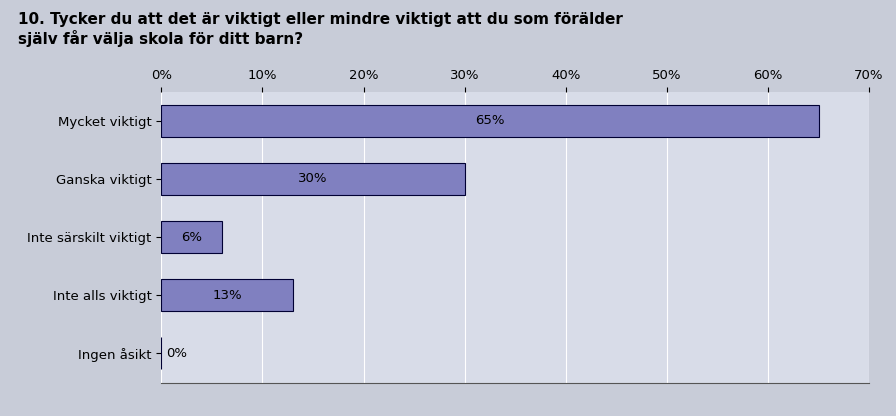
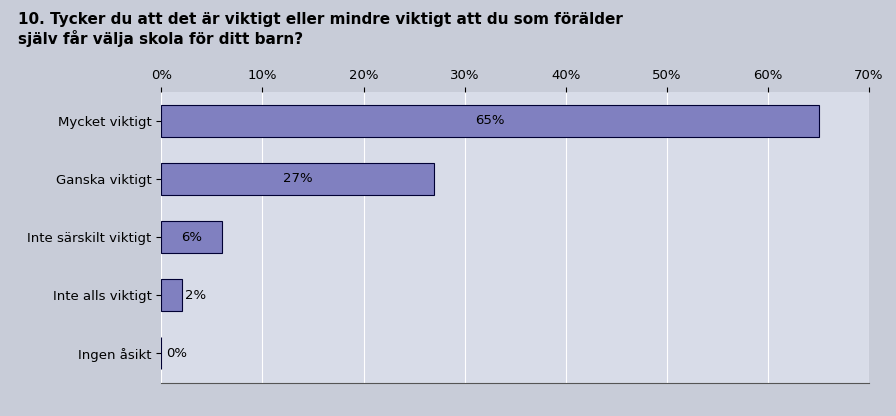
Ganska viktigt: 30% -> 27%
Inte alls viktigt: 13% -> 2%
